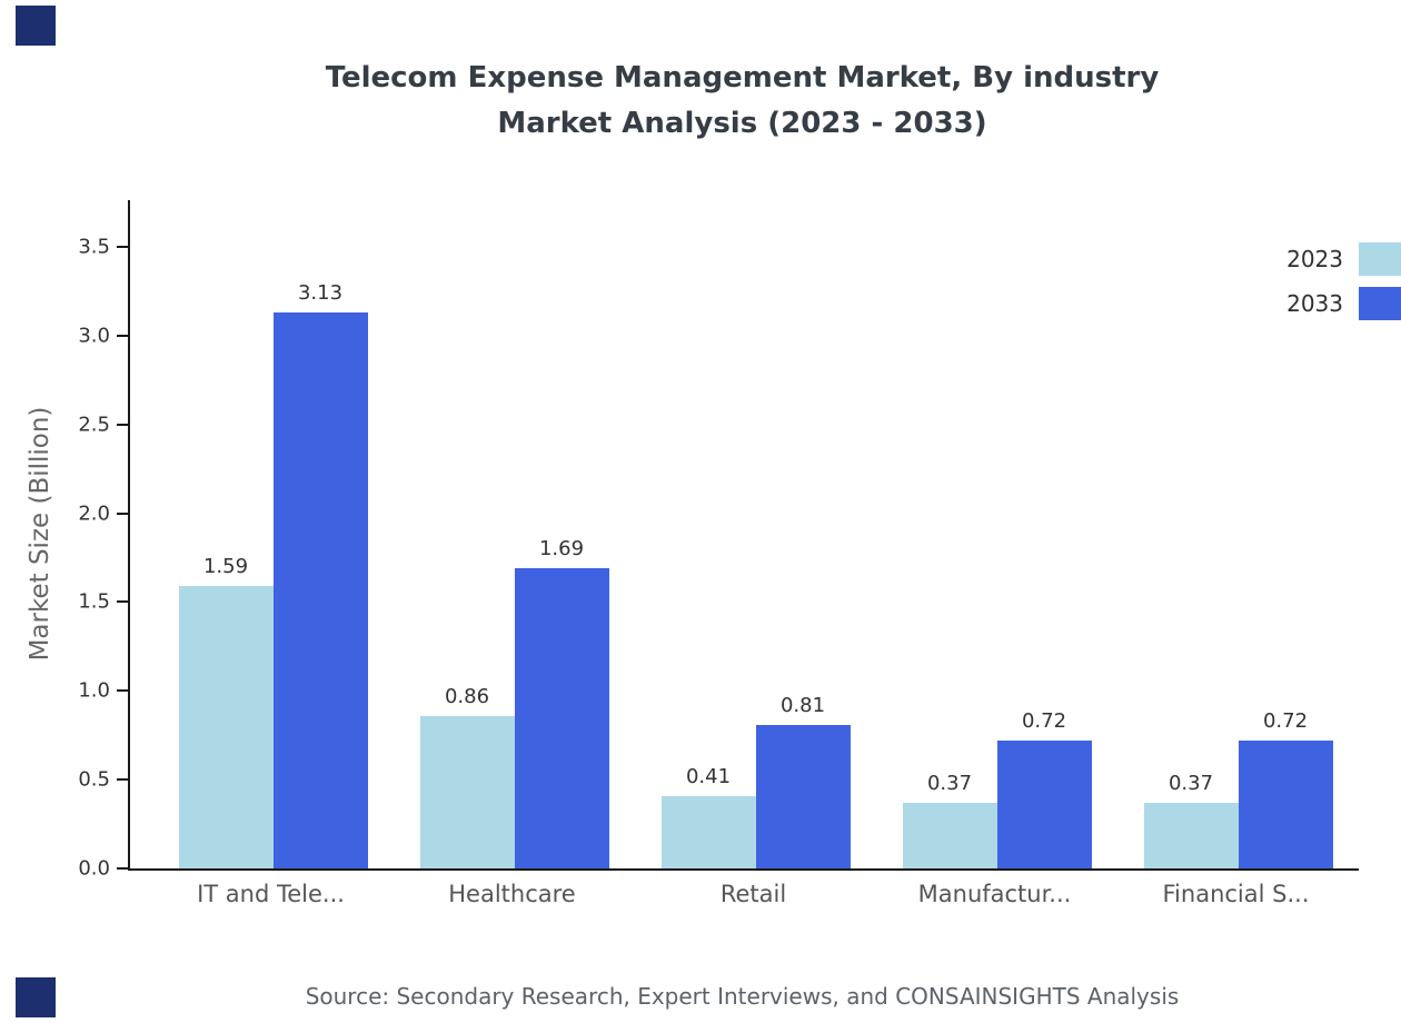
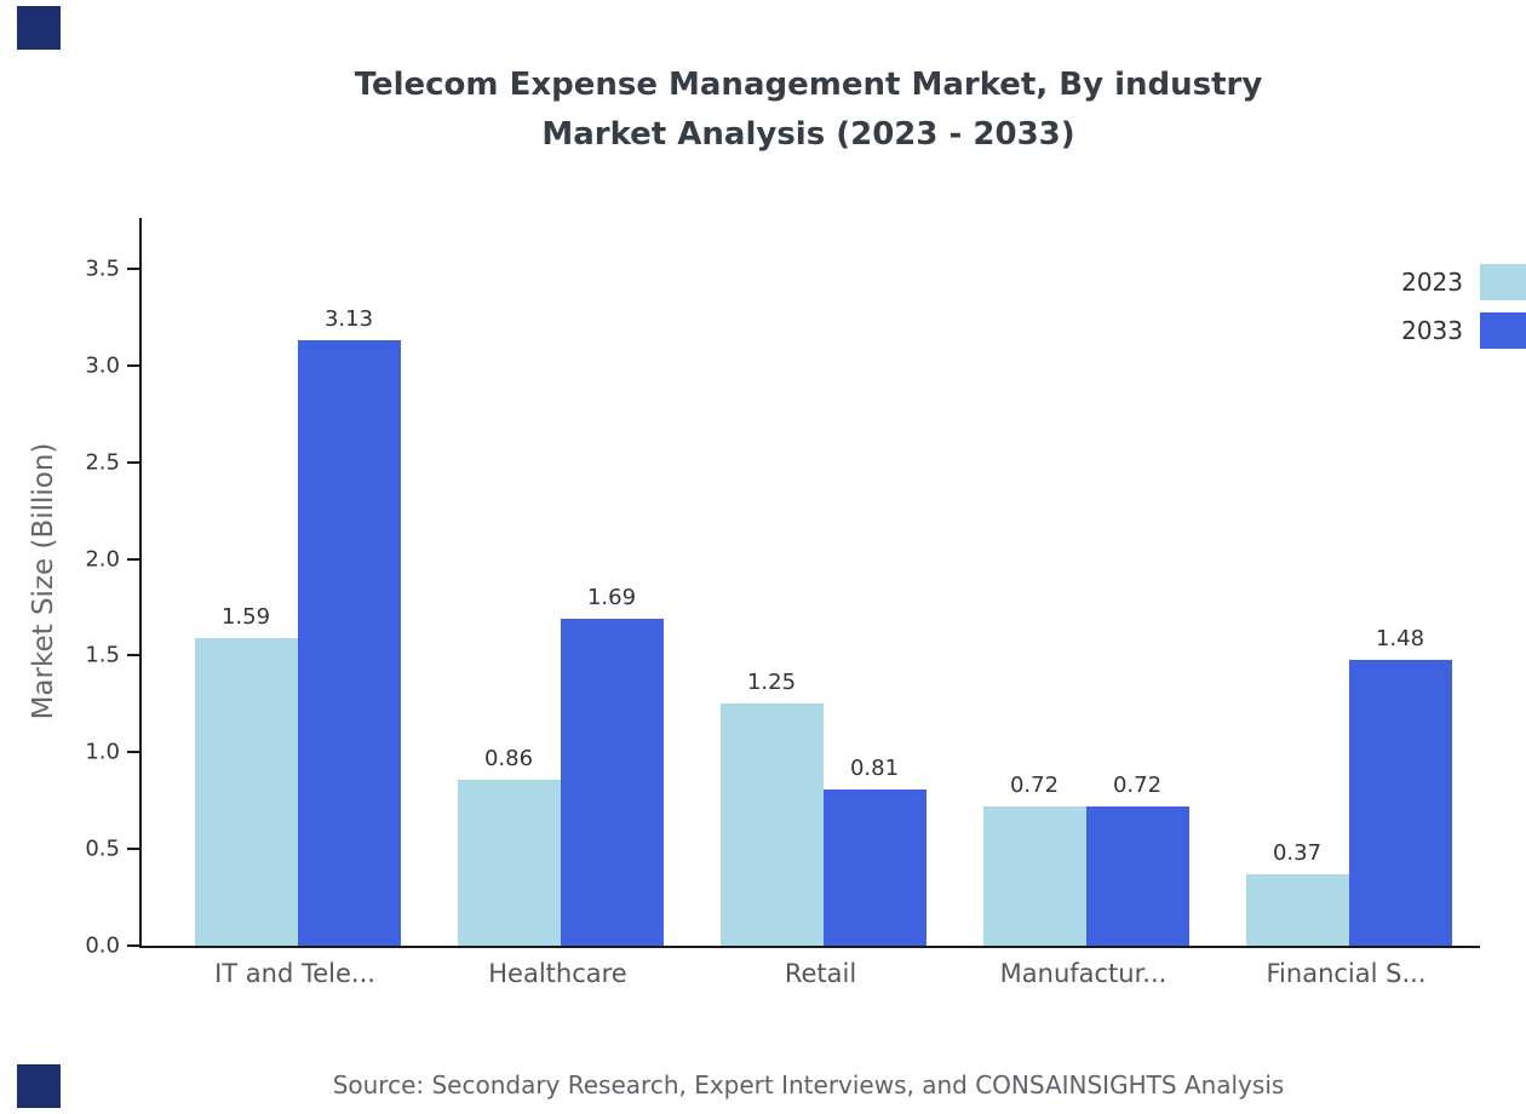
2023/Retail: 0.41 -> 1.25
2023/Manufactur...: 0.37 -> 0.72
2033/Financial S...: 0.72 -> 1.48
